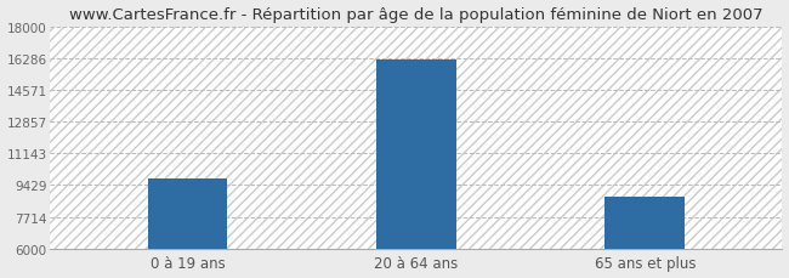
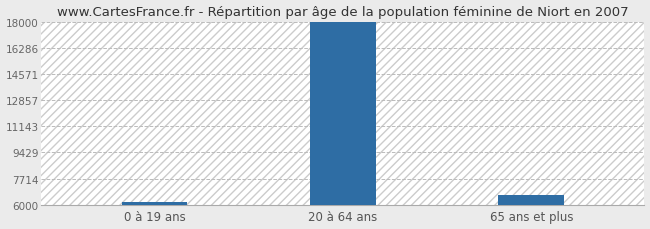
0 à 19 ans: 9800 -> 6200
20 à 64 ans: 16200 -> 18000
65 ans et plus: 8800 -> 6600
